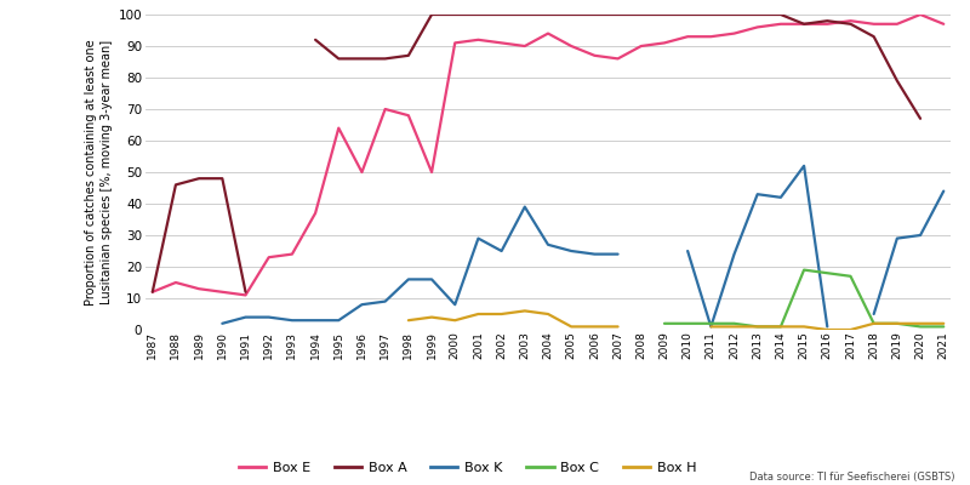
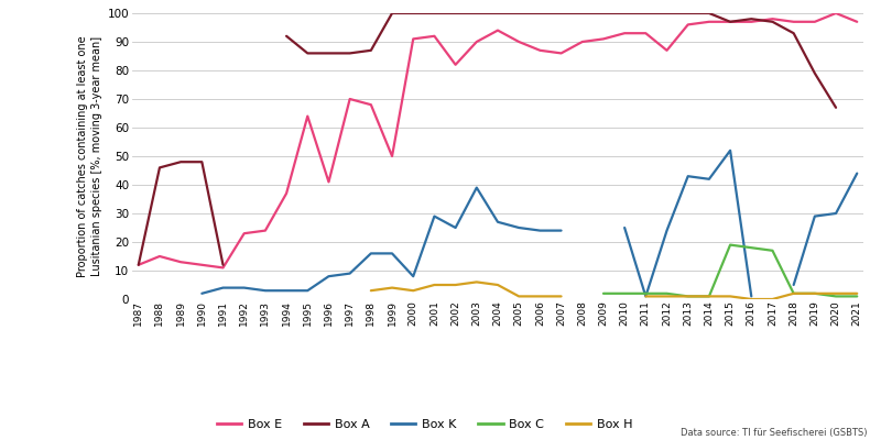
Box E/1996: 50 -> 41
Box E/2002: 91 -> 82
Box E/2012: 94 -> 87
